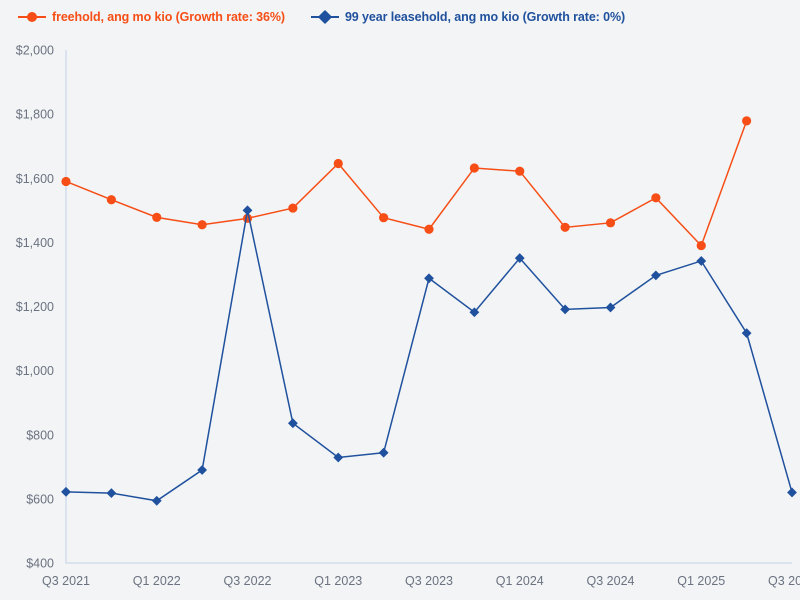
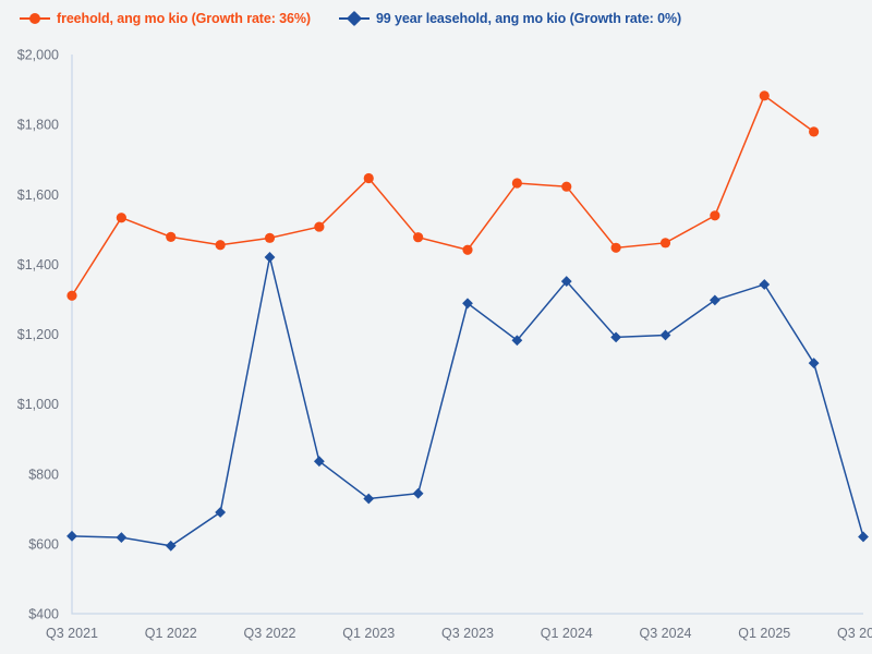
freehold, ang mo kio (Growth rate: 36%)/Q3 2021: $1590 -> $1310
99 year leasehold, ang mo kio (Growth rate: 0%)/Q3 2022: $1500 -> $1420
freehold, ang mo kio (Growth rate: 36%)/Q1 2025: $1390 -> $1880
